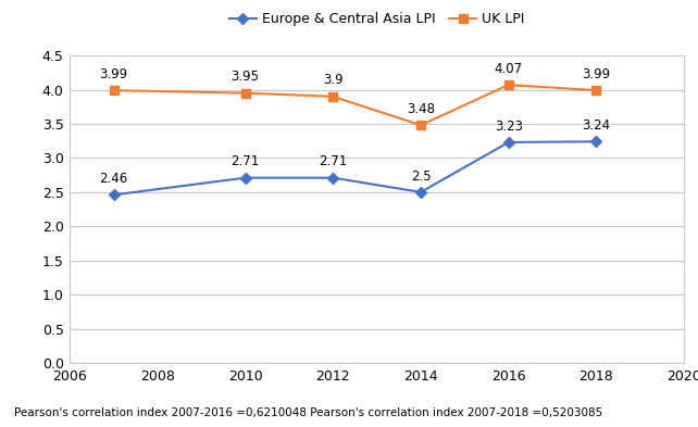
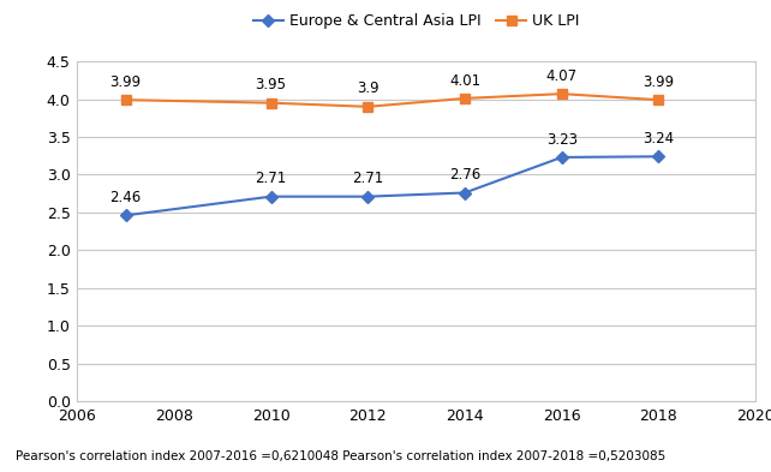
Europe & Central Asia LPI/2014: 2.5 -> 2.76
UK LPI/2014: 3.48 -> 4.01
